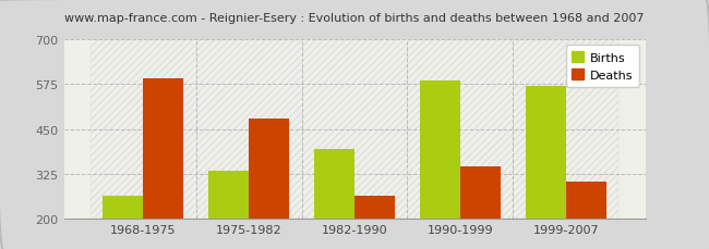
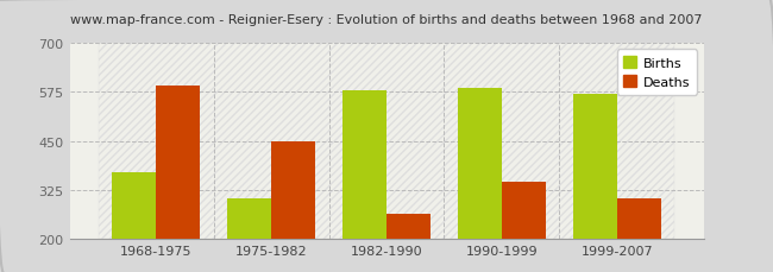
Births/1968-1975: 265 -> 370
Births/1975-1982: 335 -> 305
Deaths/1975-1982: 480 -> 450
Births/1982-1990: 395 -> 580
